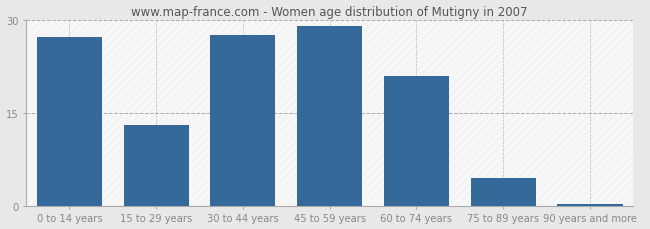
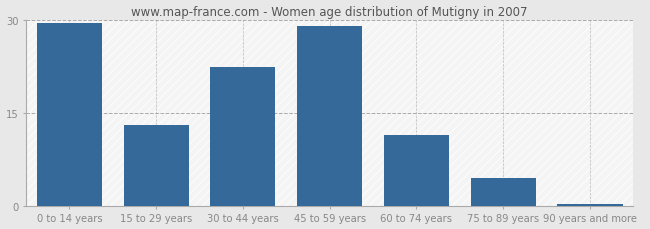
0 to 14 years: 27.2 -> 29.5
30 to 44 years: 27.6 -> 22.5
60 to 74 years: 21.0 -> 11.5
